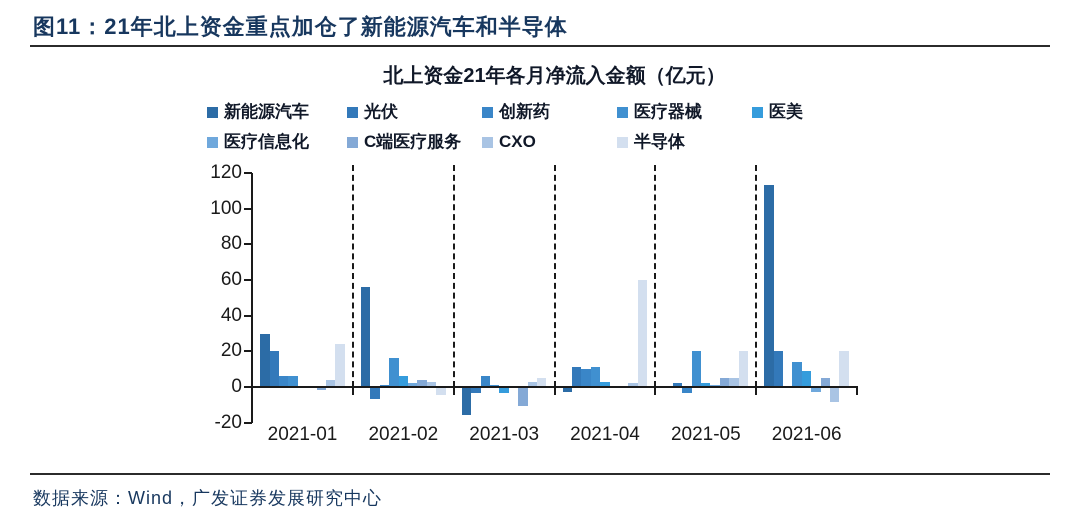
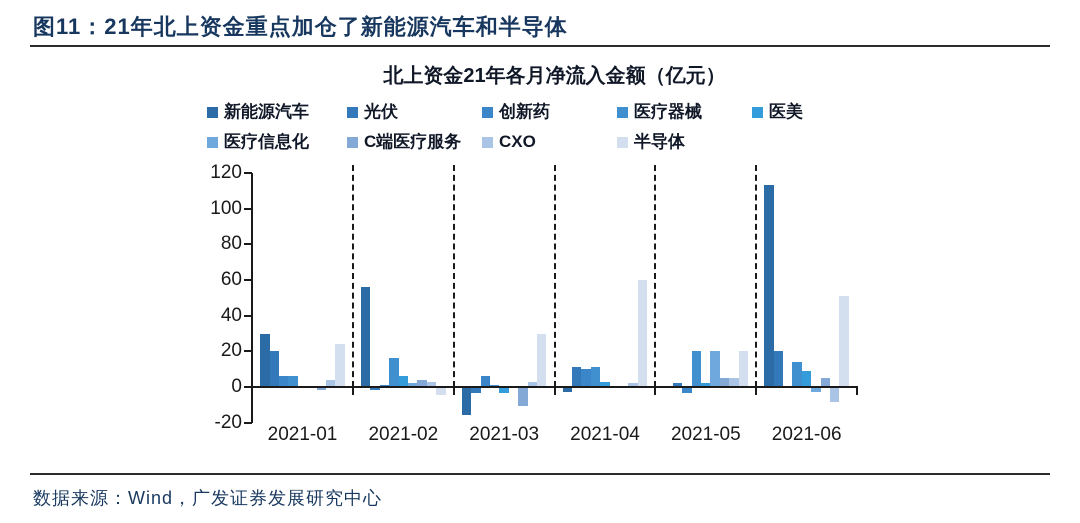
光伏/2021-02: -6 -> -1
半导体/2021-03: 5 -> 30
医疗信息化/2021-05: 1 -> 20
半导体/2021-06: 20 -> 51
